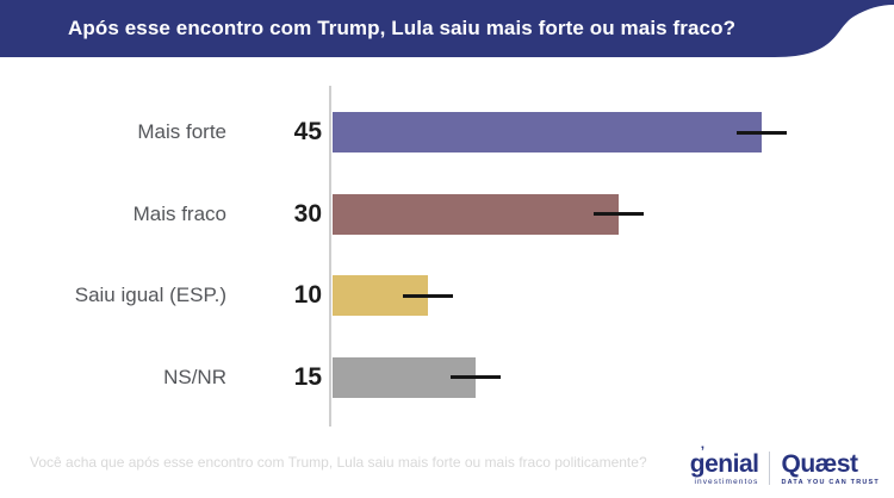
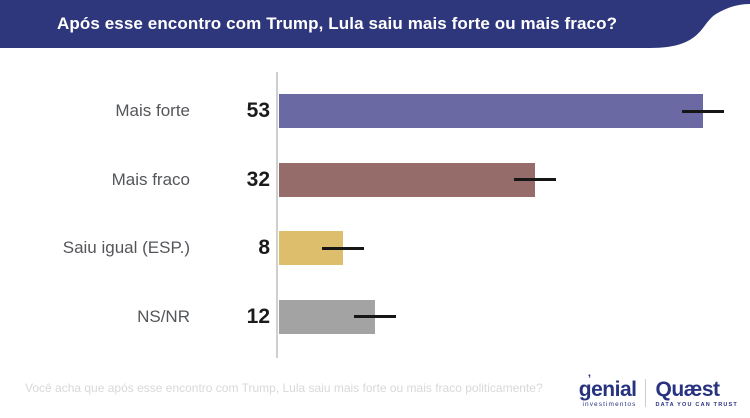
Mais forte: 45 -> 53
Mais fraco: 30 -> 32
Saiu igual (ESP.): 10 -> 8
NS/NR: 15 -> 12
